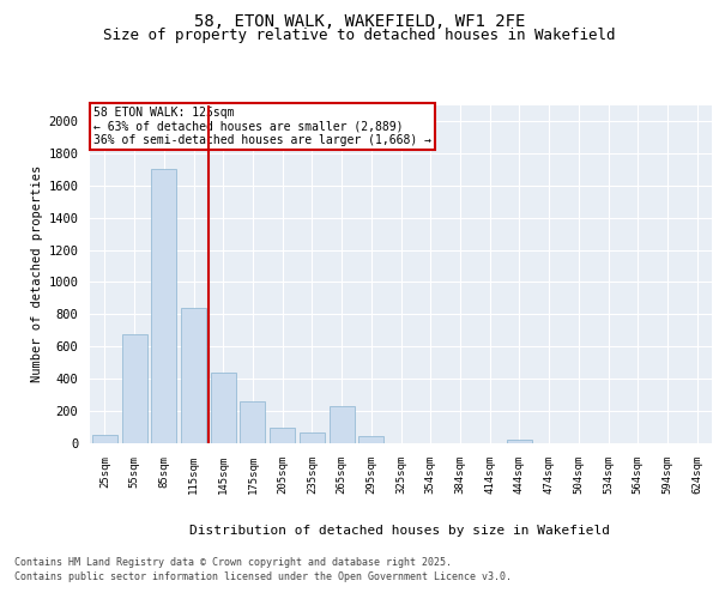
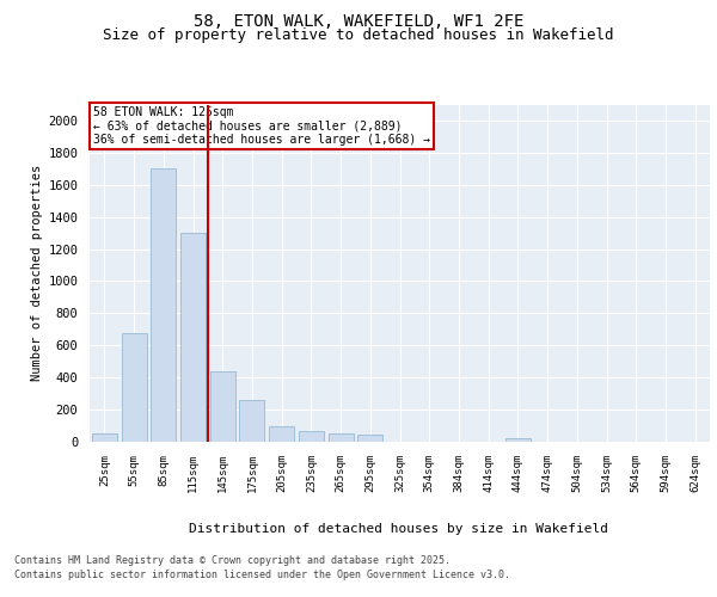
115sqm: 840 -> 1300
265sqm: 230 -> 60
